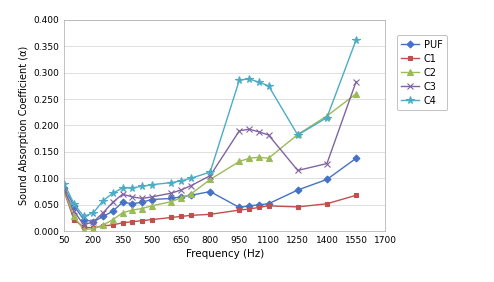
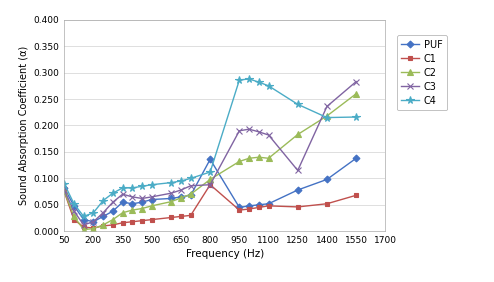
PUF/800: 0.075 -> 0.136
C1/800: 0.032 -> 0.088
C3/800: 0.105 -> 0.088
C4/1250: 0.182 -> 0.240
C3/1400: 0.128 -> 0.236
C4/1550: 0.362 -> 0.216
